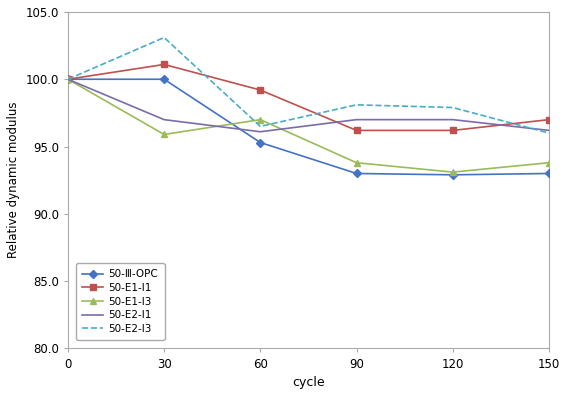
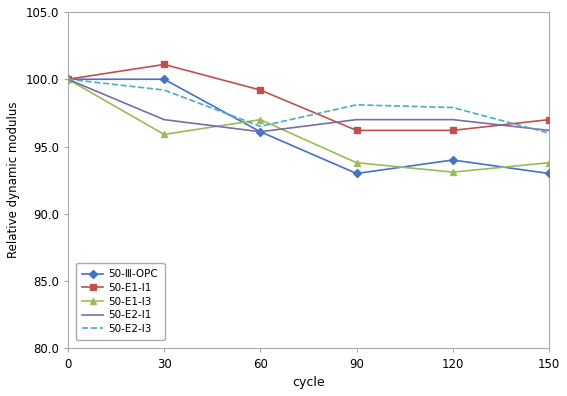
50-E2-I3/30: 103.1 -> 99.2
50-Ⅲ-OPC/60: 95.3 -> 96.1
50-Ⅲ-OPC/120: 92.9 -> 94.0
